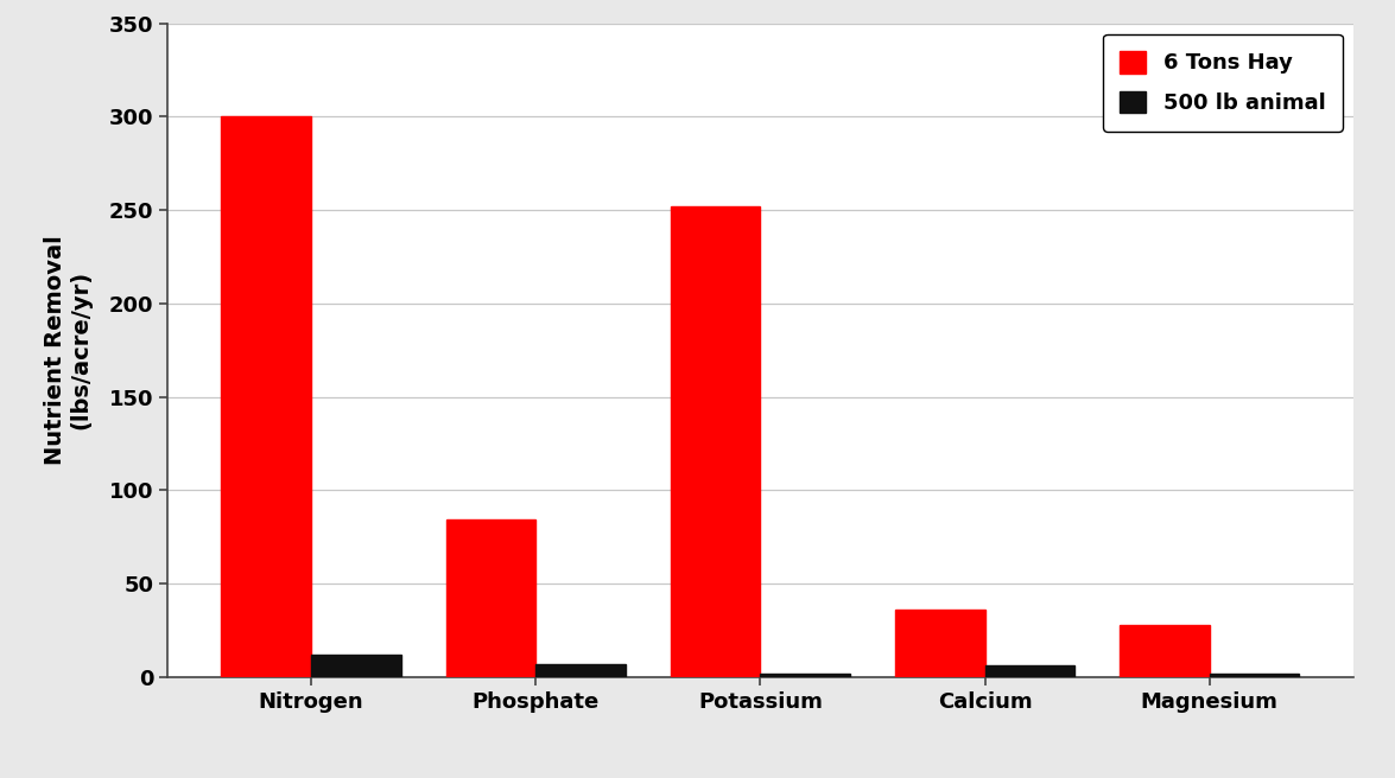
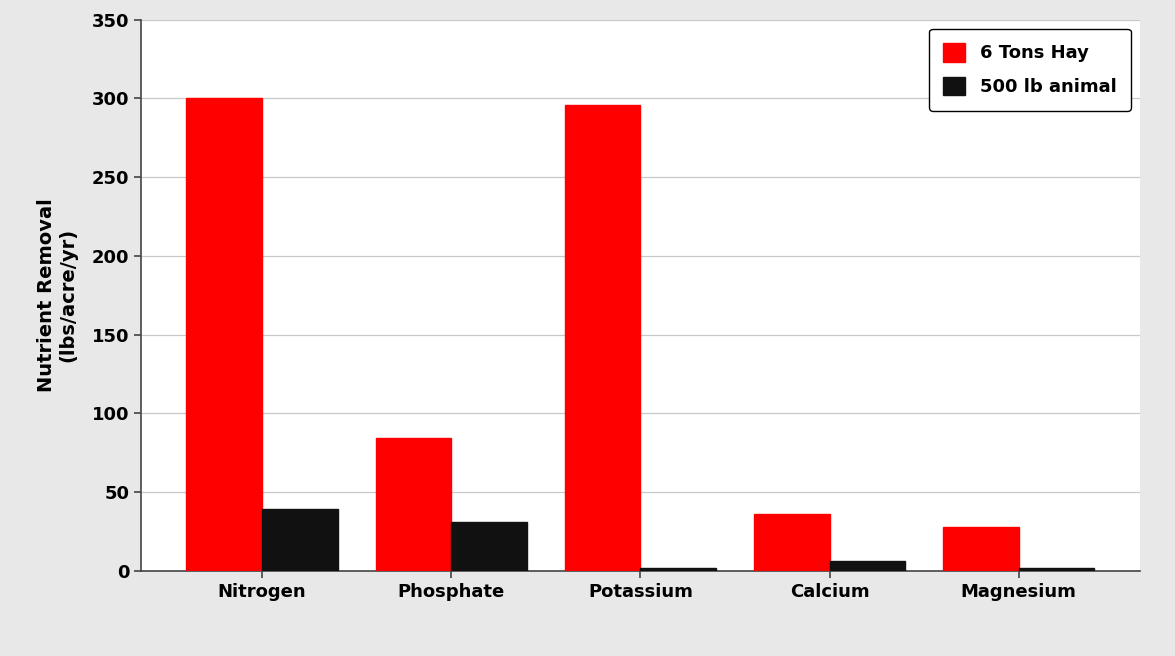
500 lb animal/Nitrogen: 12 -> 39
500 lb animal/Phosphate: 7 -> 31
6 Tons Hay/Potassium: 252 -> 296
